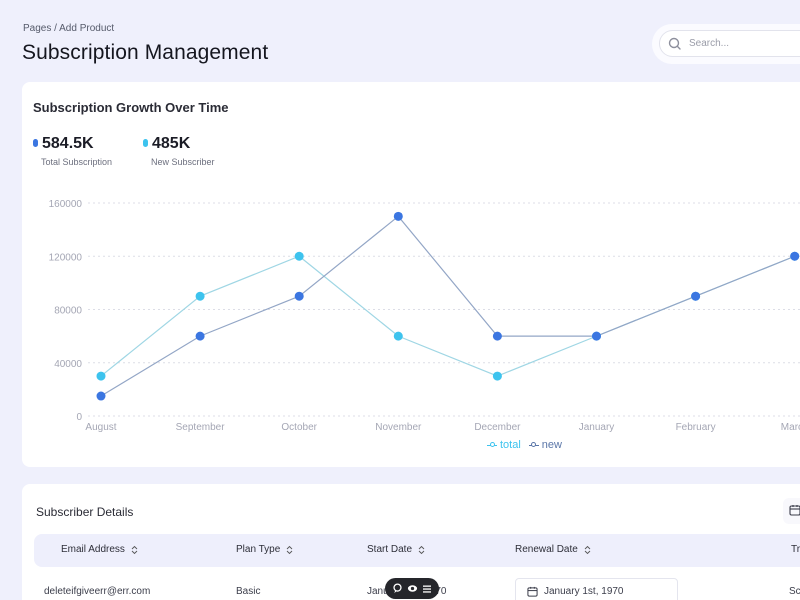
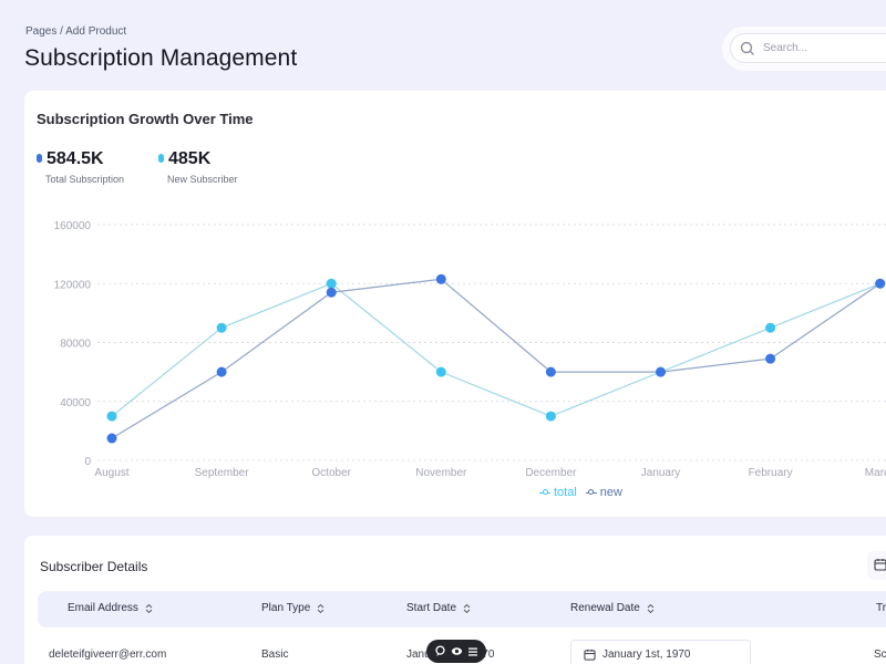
new/October: 90000 -> 114000
new/November: 150000 -> 123000
new/February: 90000 -> 69000
